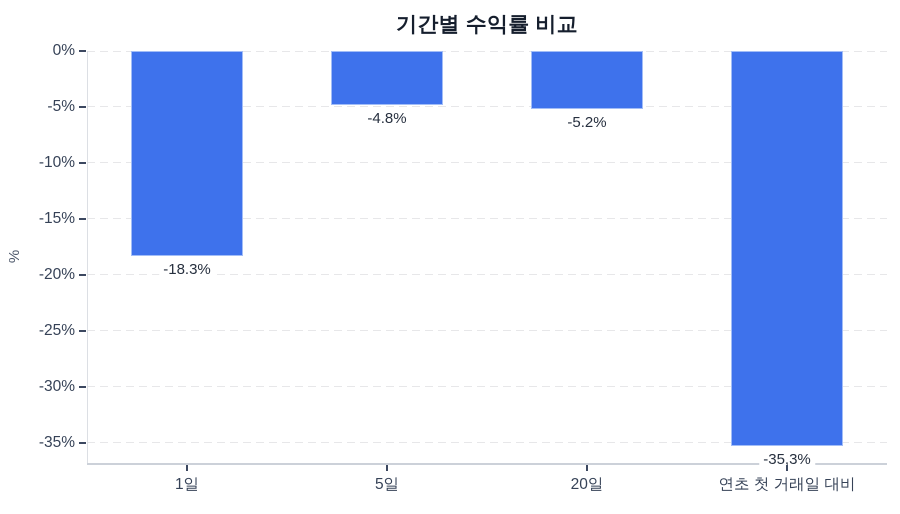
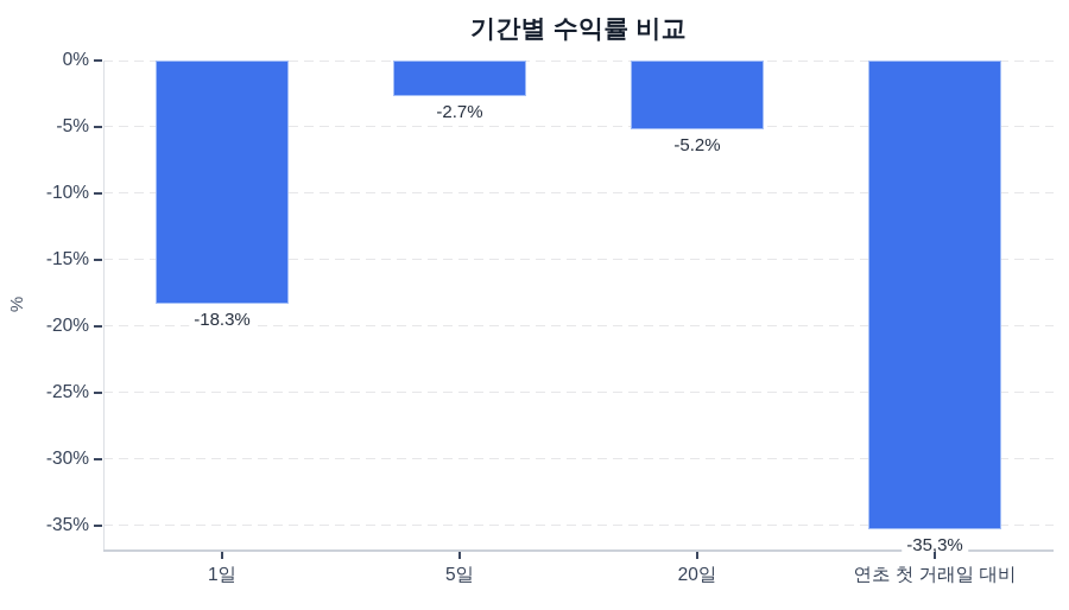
5일: -4.8% -> -2.7%
